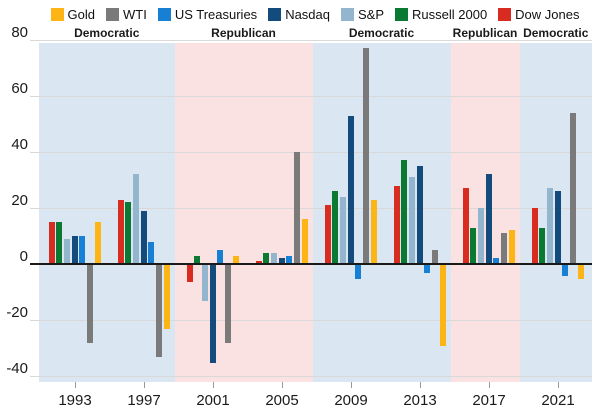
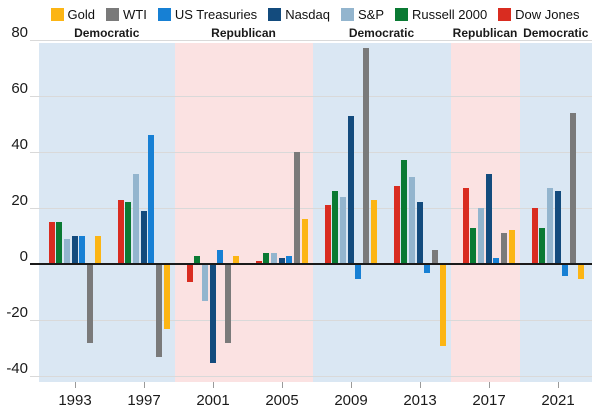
Gold/1993: 15 -> 10
US Treasuries/1997: 8 -> 46
Nasdaq/2013: 35 -> 22
